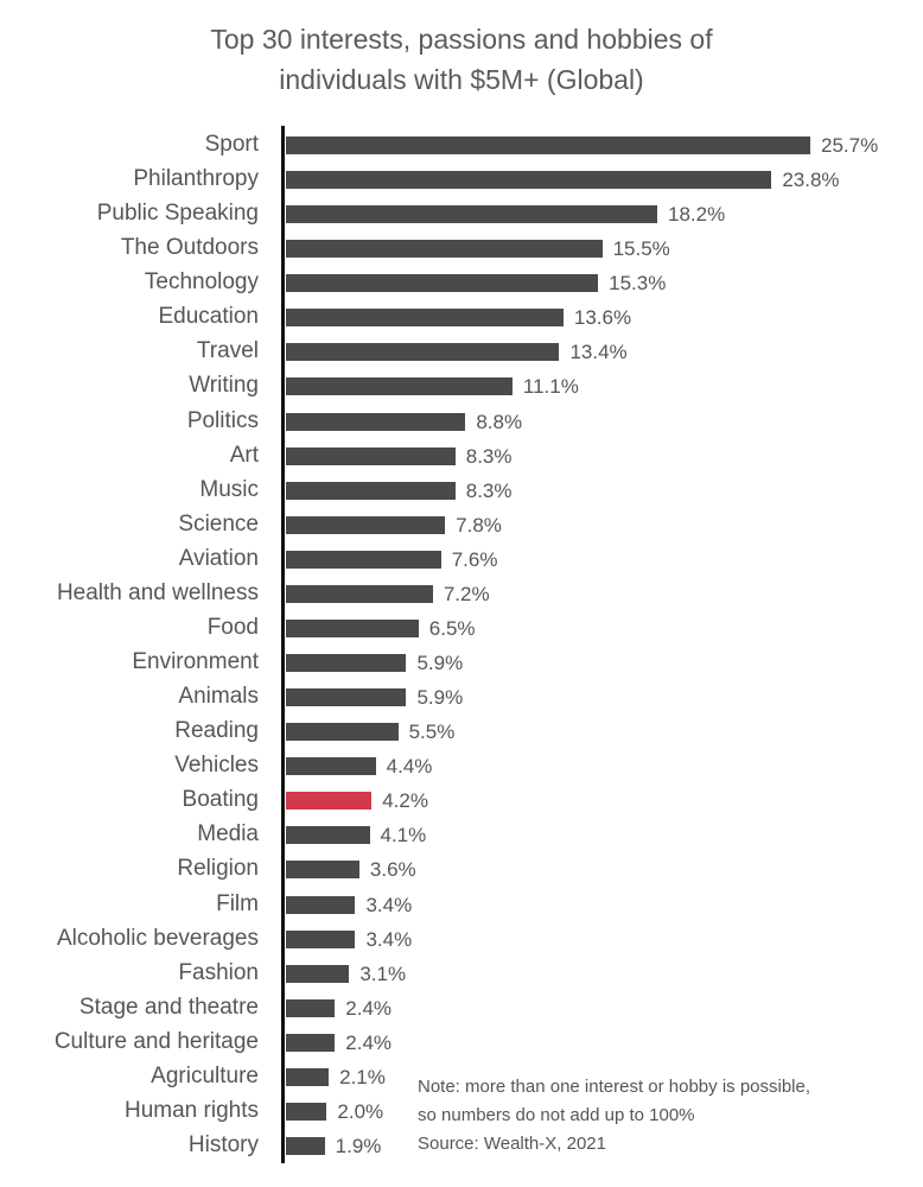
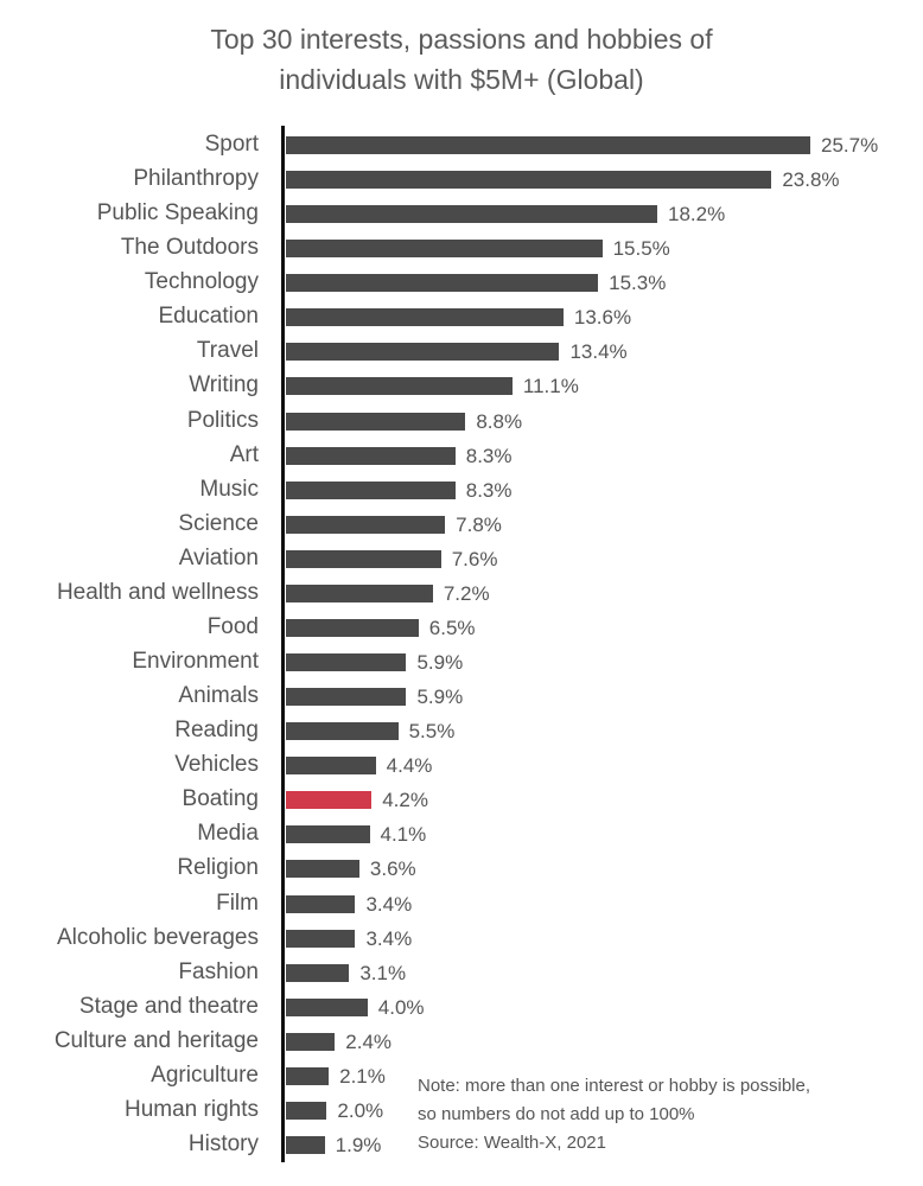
Stage and theatre: 2.4% -> 4.0%
